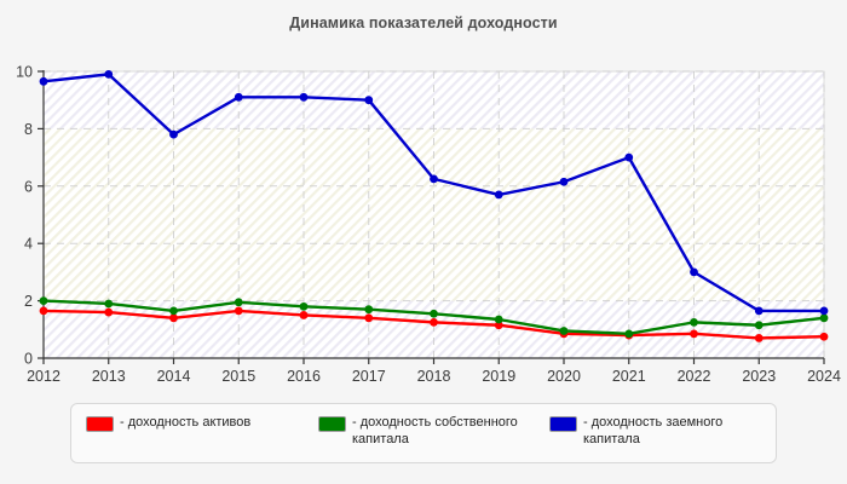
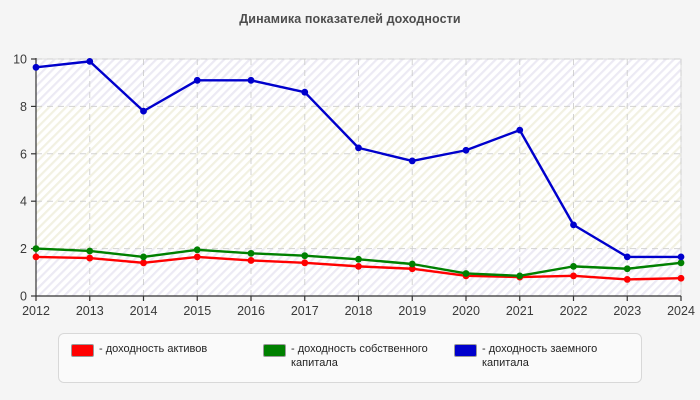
- доходность заемного капитала/2017: 9.0 -> 8.6
